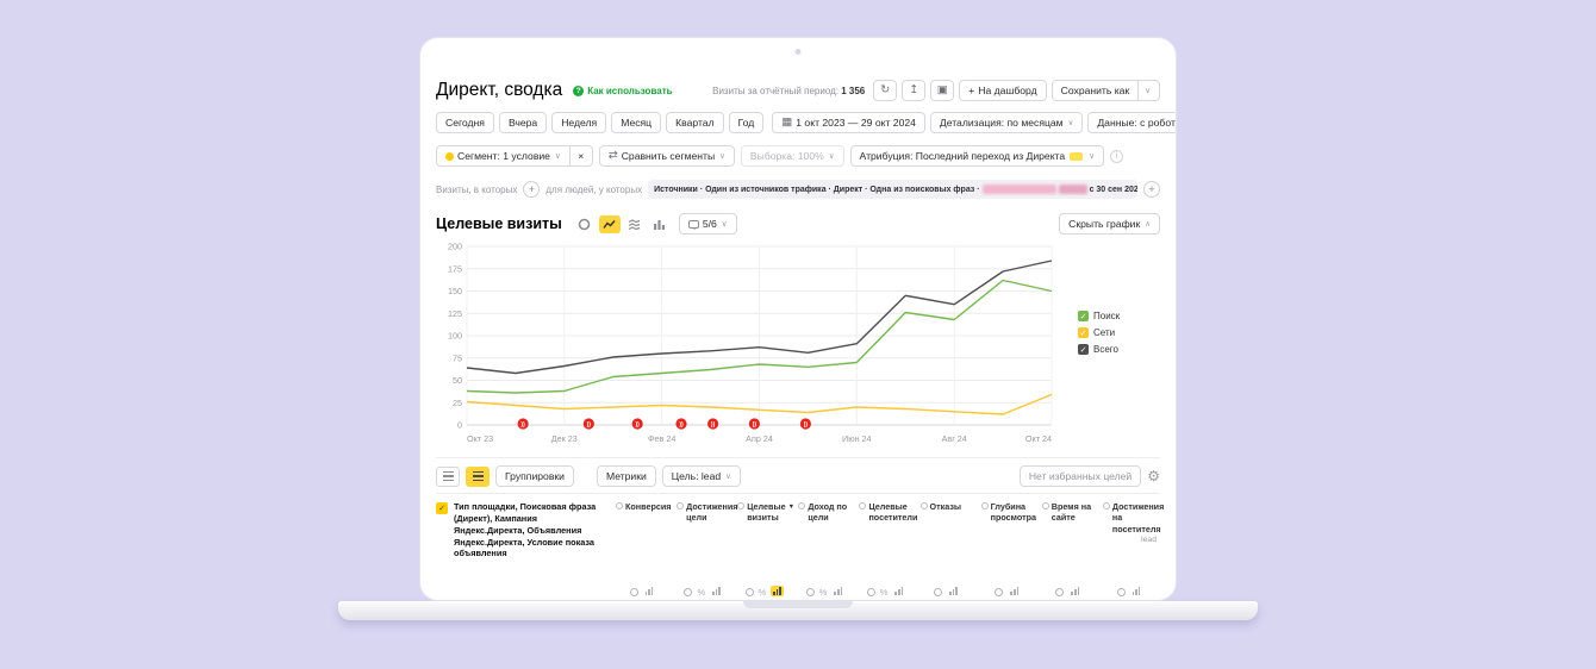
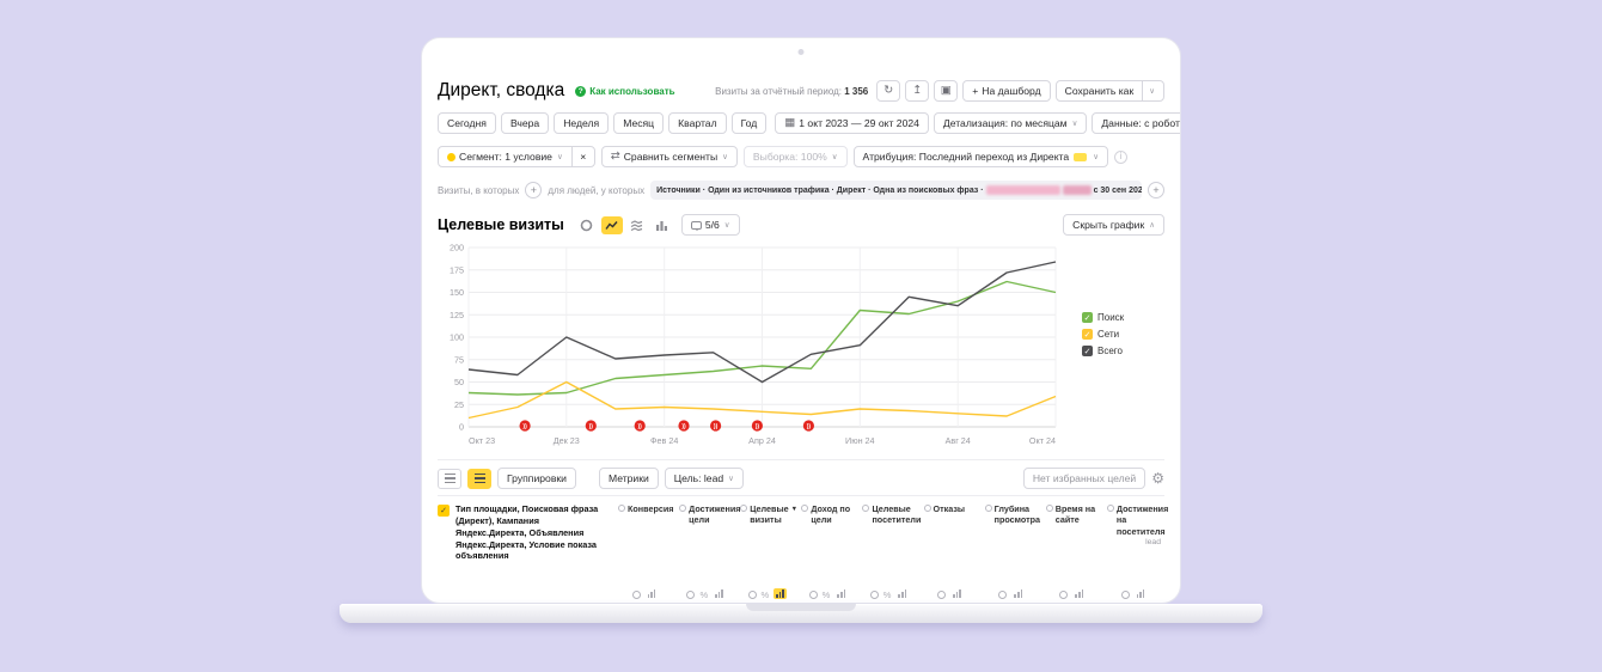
Сети/Окт 23: 30 -> 10
Сети/Дек 23: 20 -> 50
Всего/Дек 23: 70 -> 100
Всего/Апр 24: 90 -> 50
Поиск/Июн 24: 70 -> 130
Поиск/Авг 24: 120 -> 140
